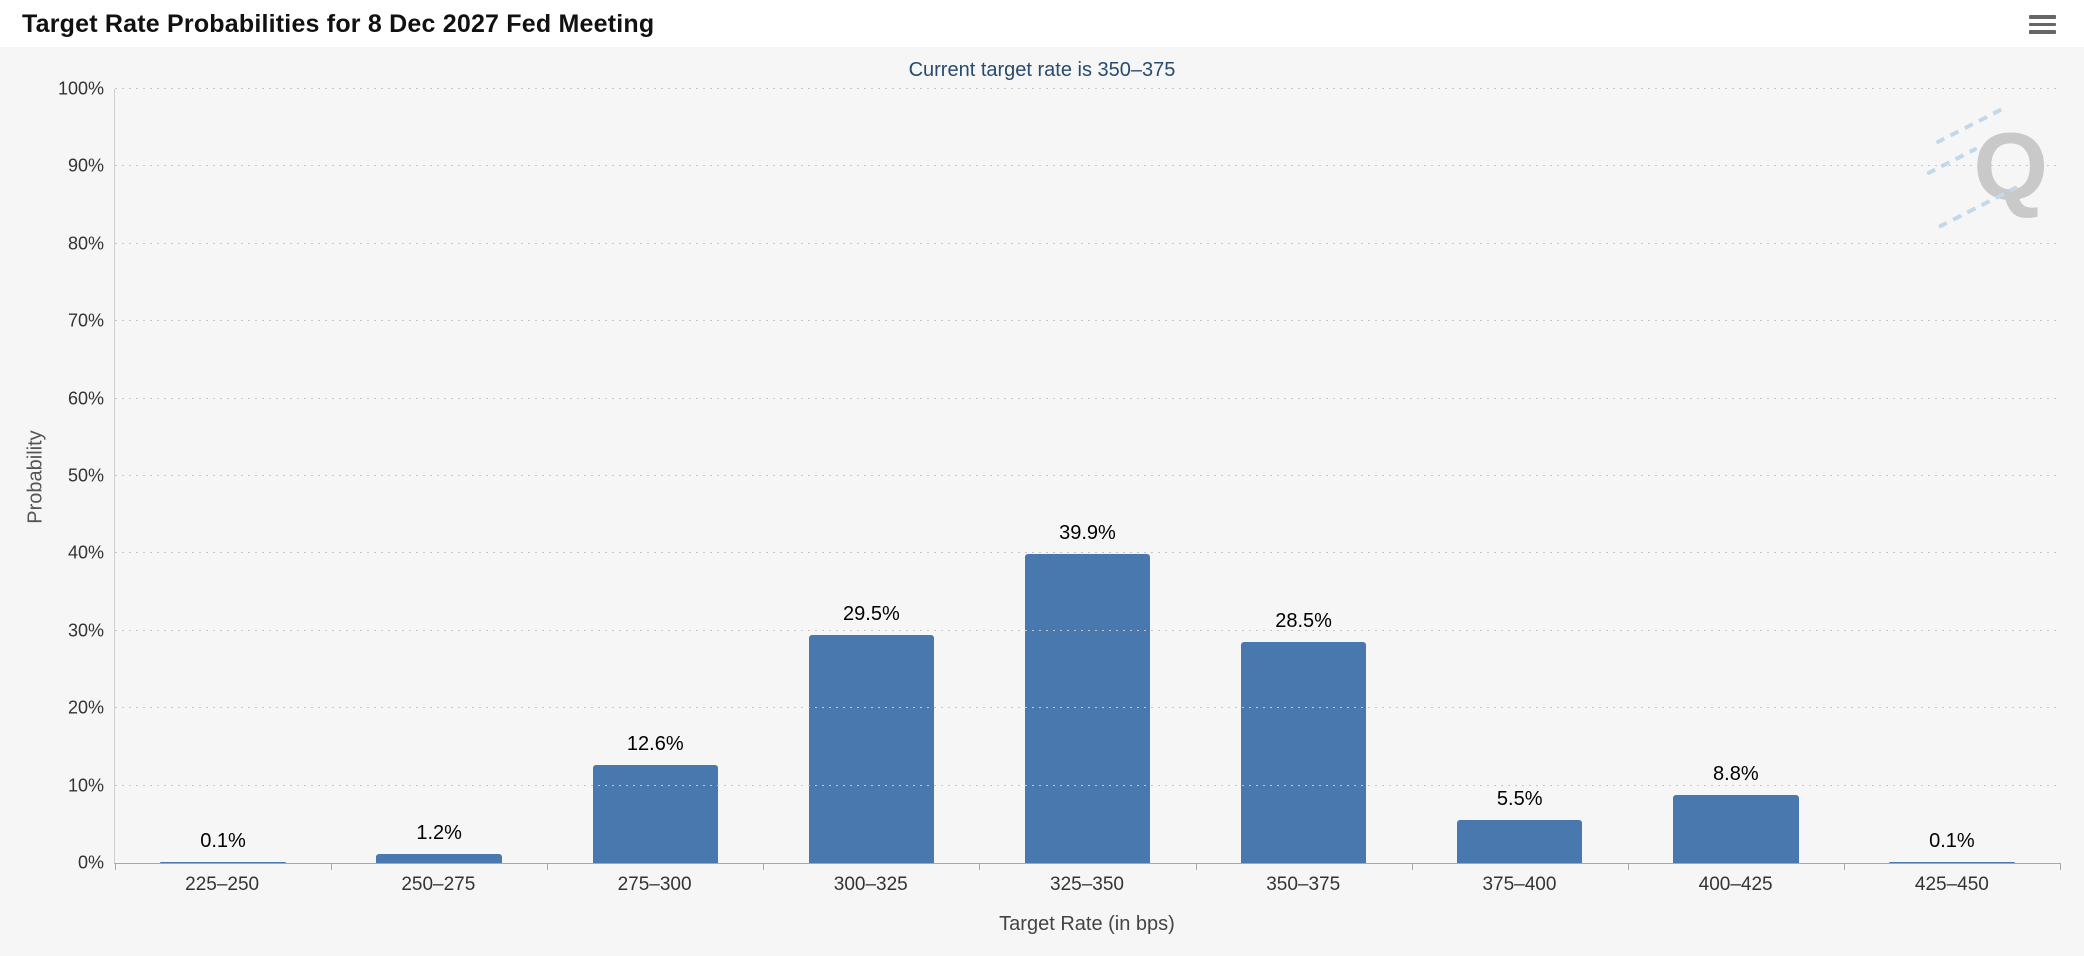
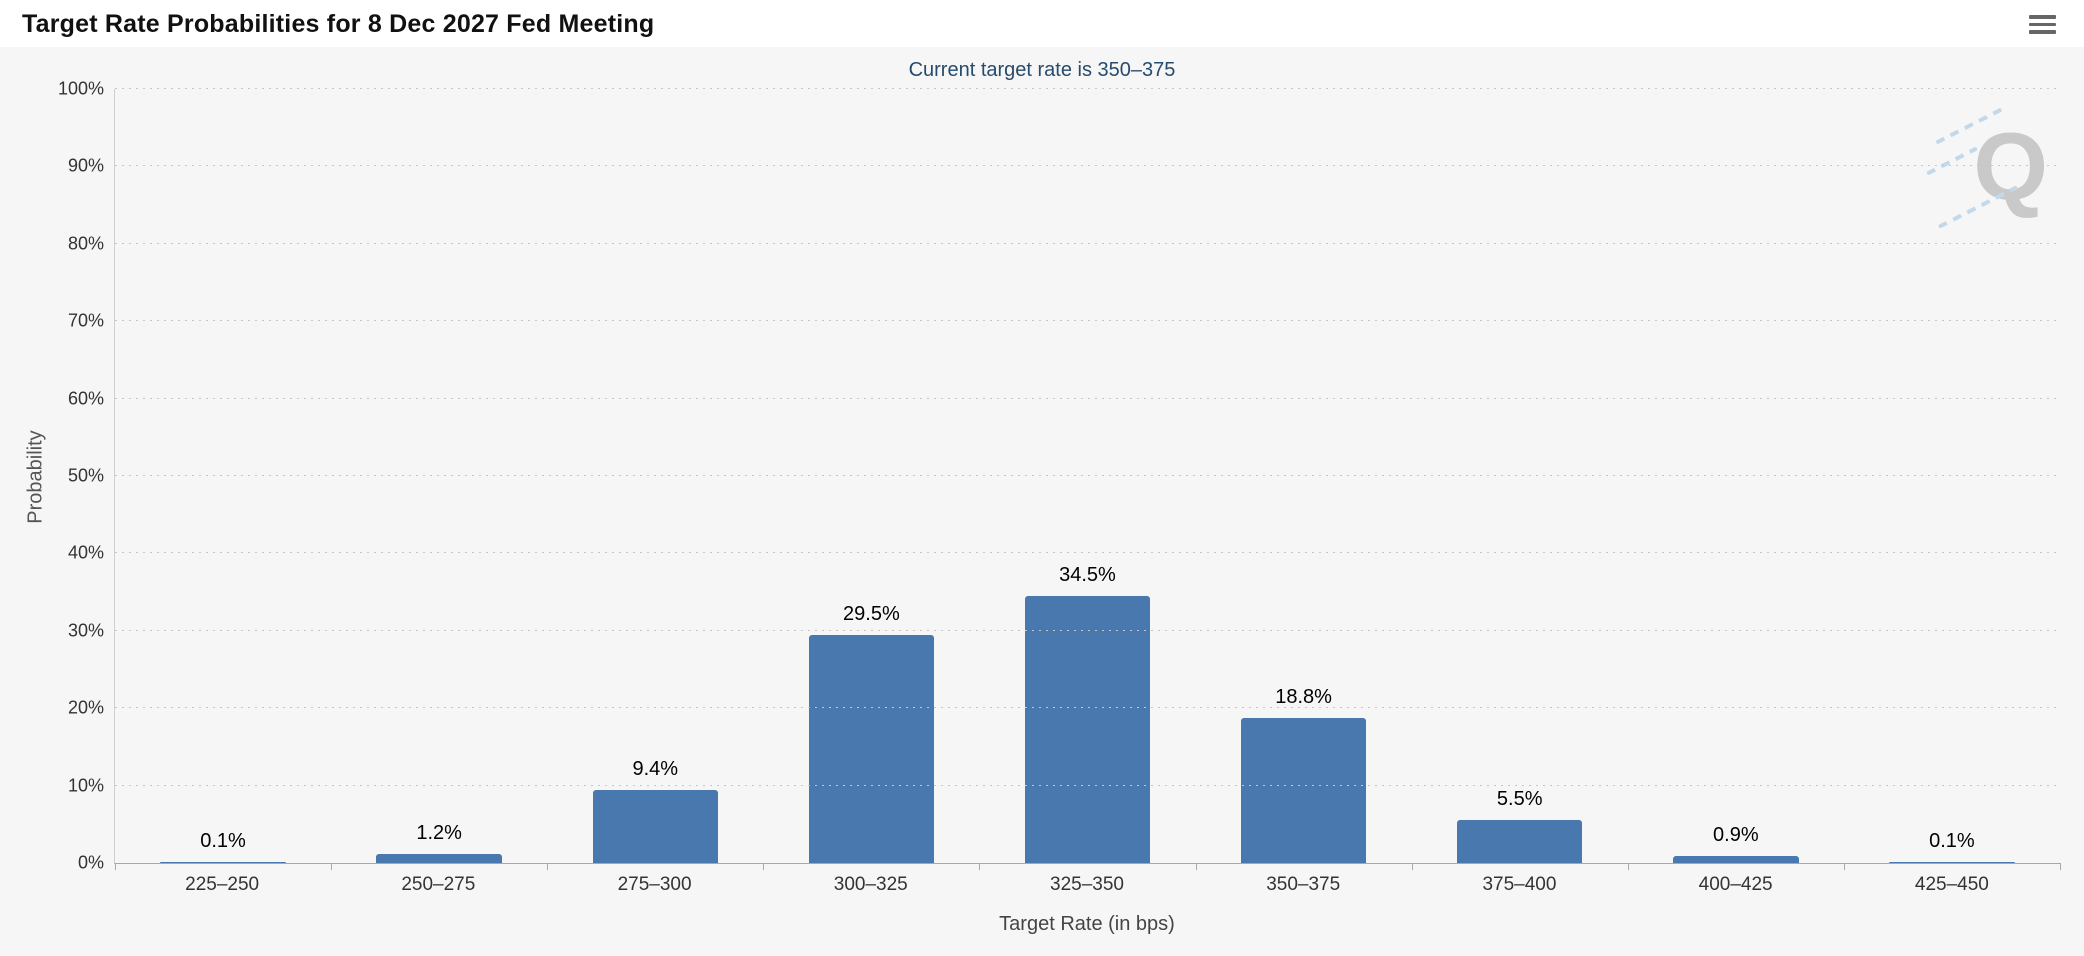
275–300: 12.6% -> 9.4%
325–350: 39.9% -> 34.5%
350–375: 28.5% -> 18.8%
400–425: 8.8% -> 0.9%
